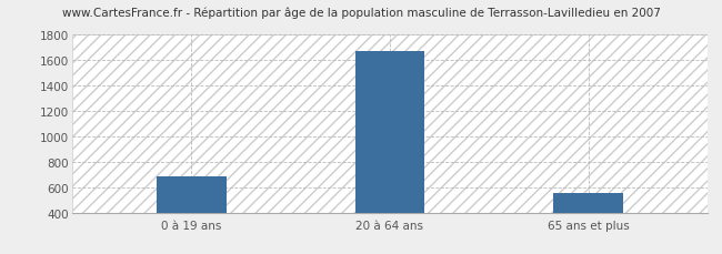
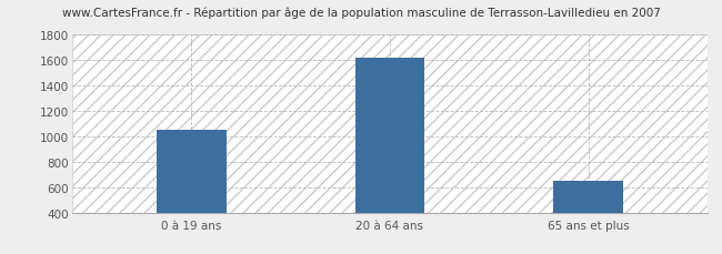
0 à 19 ans: 680 -> 1050
20 à 64 ans: 1670 -> 1620
65 ans et plus: 560 -> 650
